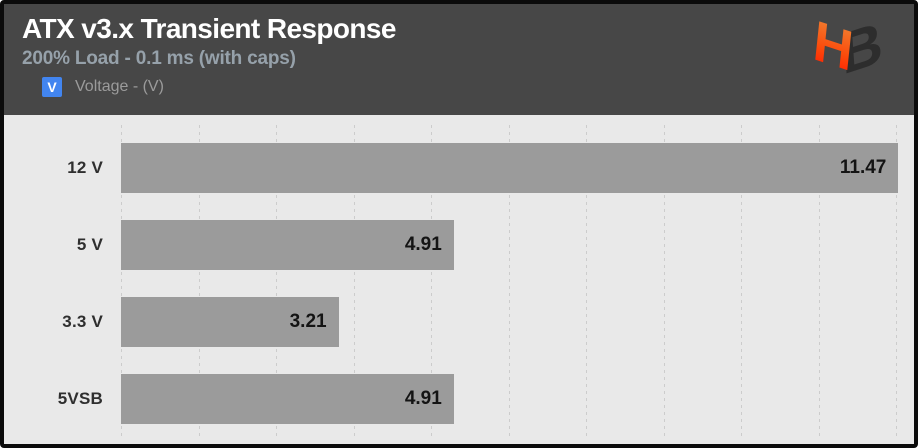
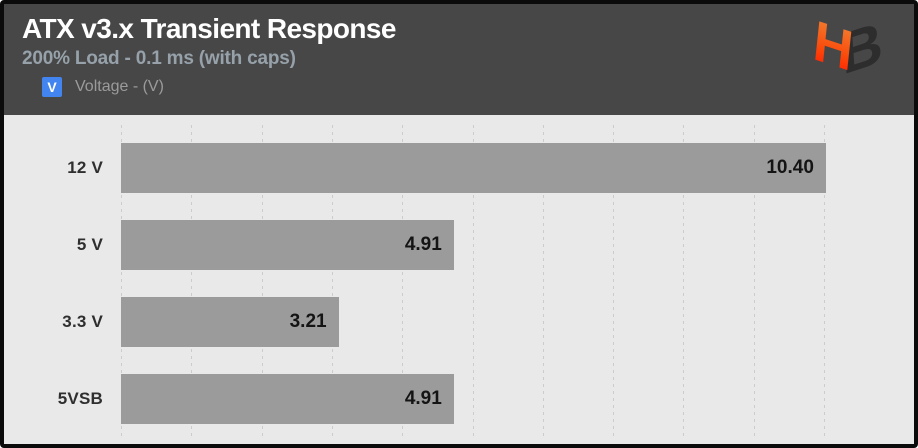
12 V: 11.47 -> 10.40
